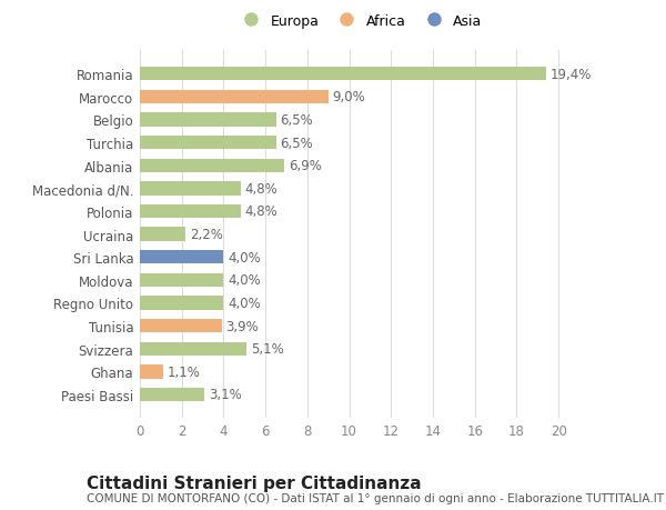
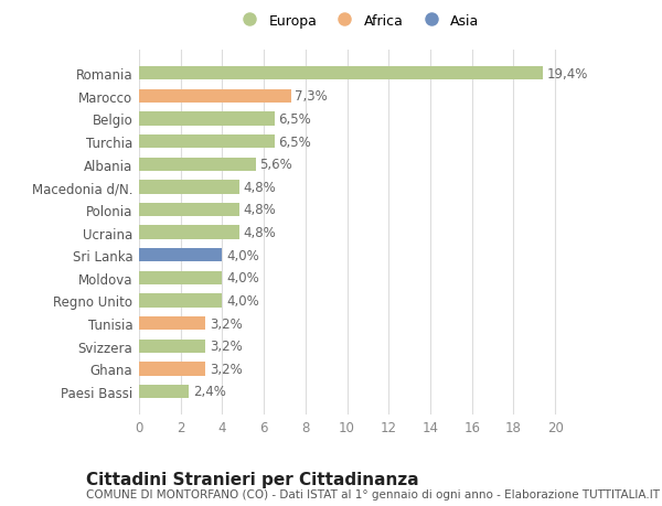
Marocco: 9,0% -> 7,3%
Albania: 6,9% -> 5,6%
Ucraina: 2,2% -> 4,8%
Tunisia: 3,9% -> 3,2%
Svizzera: 5,1% -> 3,2%
Ghana: 1,1% -> 3,2%
Paesi Bassi: 3,1% -> 2,4%
